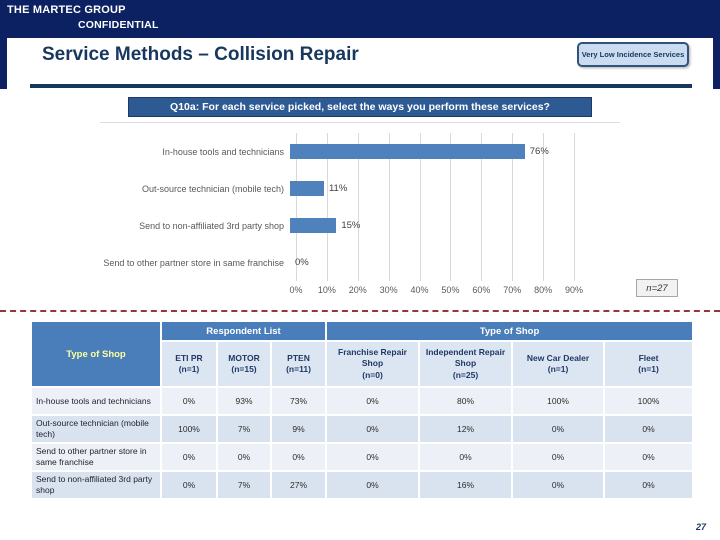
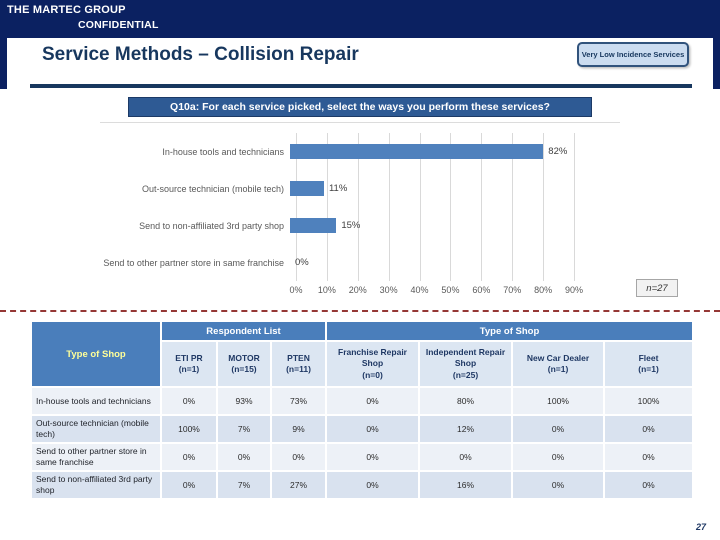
In-house tools and technicians: 76% -> 82%
